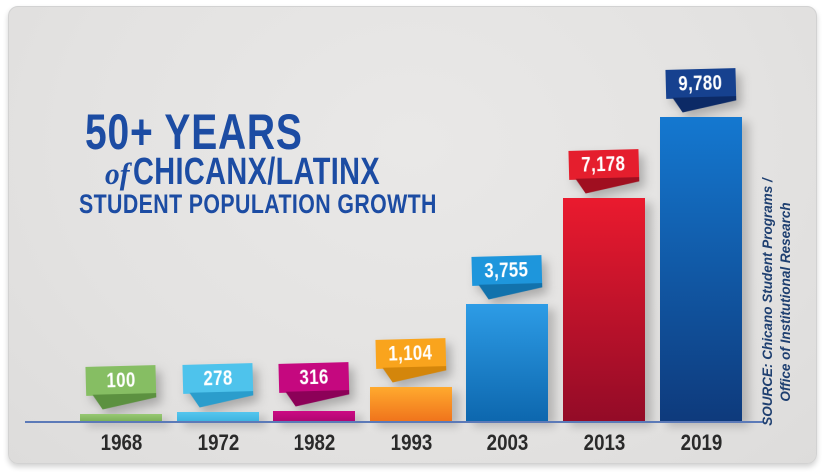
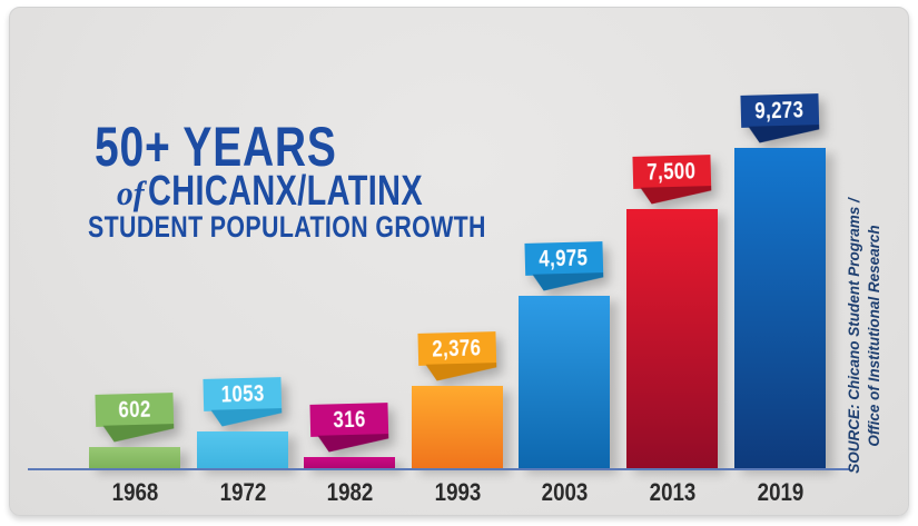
1968: 100 -> 602
1972: 278 -> 1053
1993: 1,104 -> 2,376
2003: 3,755 -> 4,975
2013: 7,178 -> 7,500
2019: 9,780 -> 9,273
